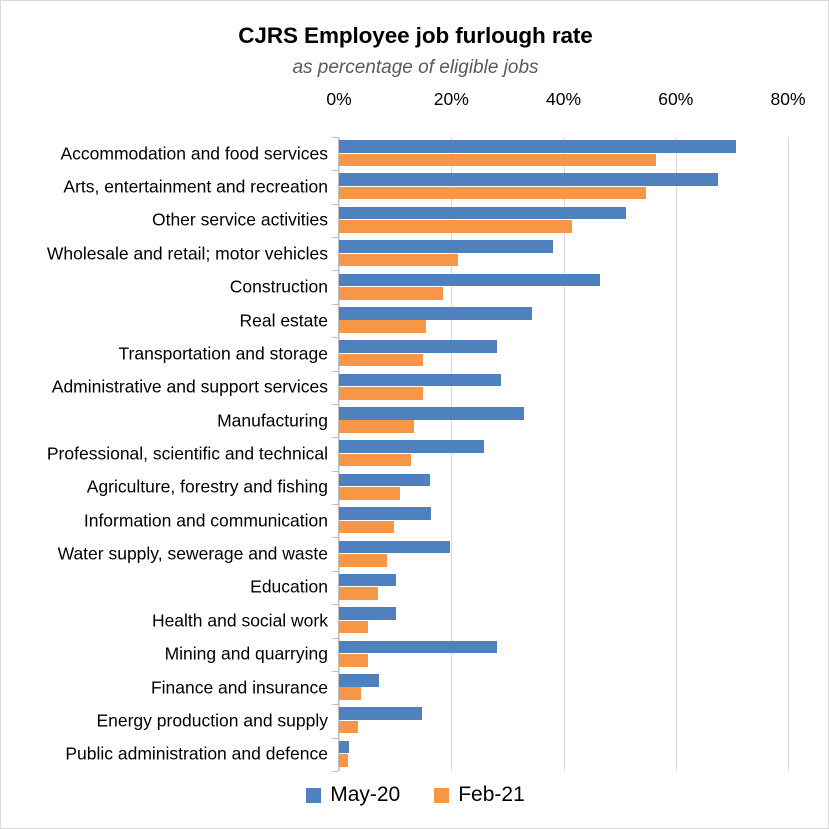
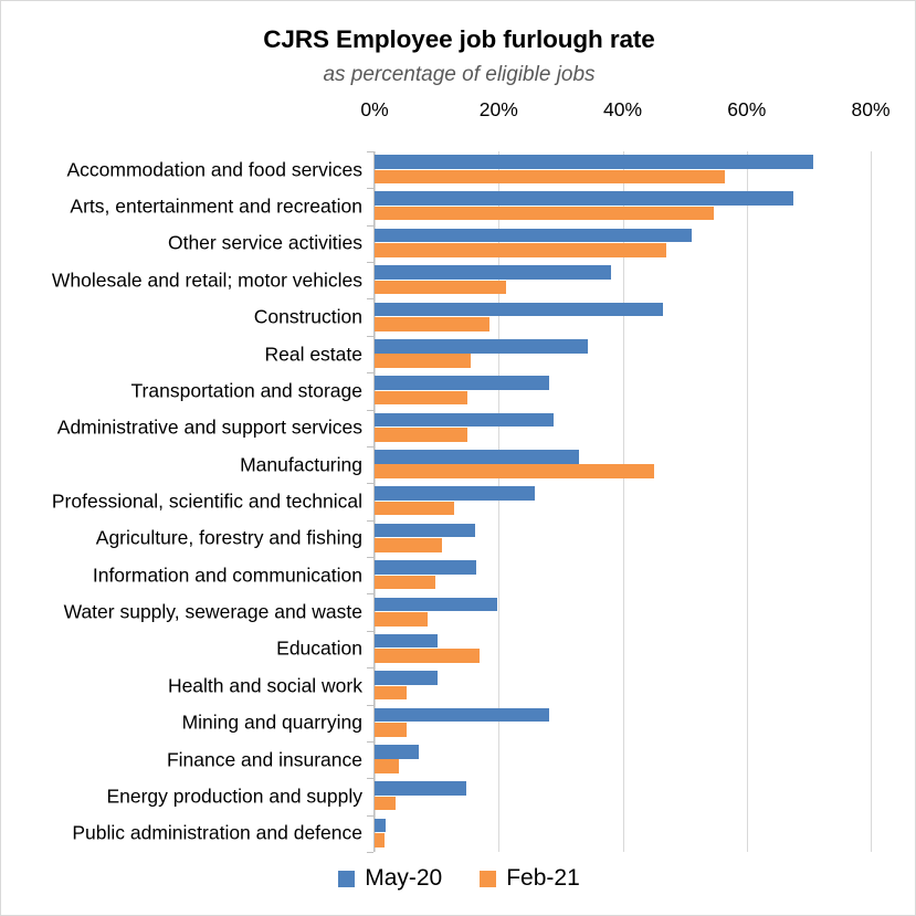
Feb-21/Other service activities: 42% -> 47%
Feb-21/Manufacturing: 13% -> 45%
Feb-21/Education: 7% -> 17%
